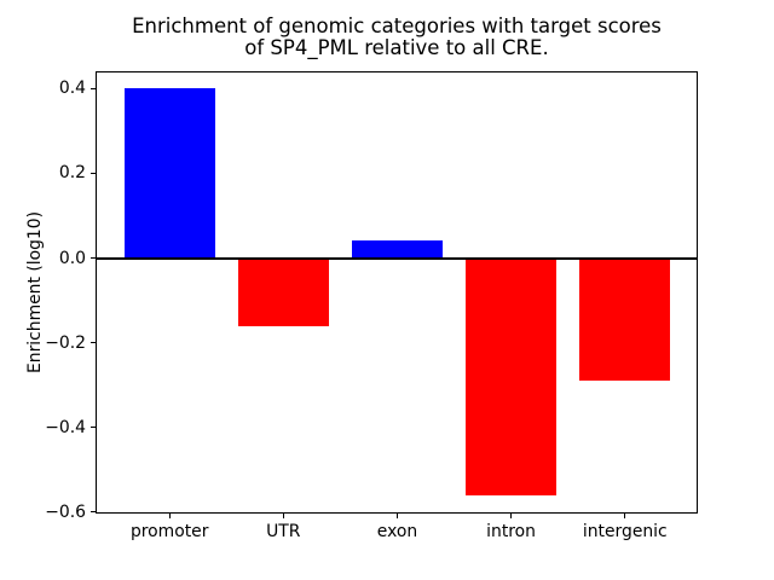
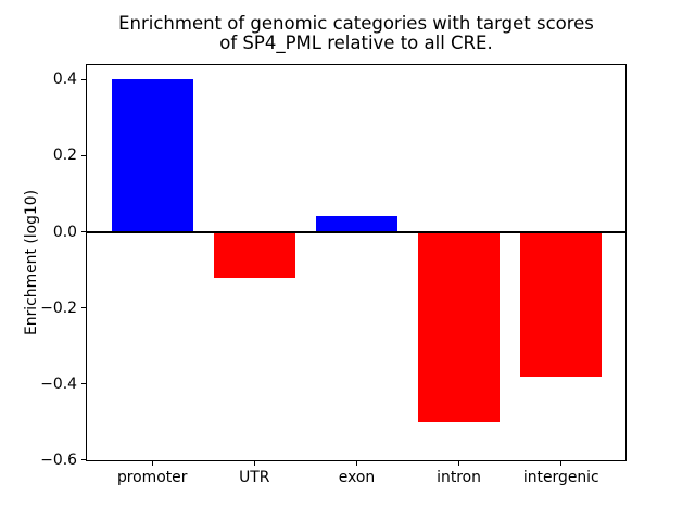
UTR: -0.16 -> -0.12
intron: -0.56 -> -0.50
intergenic: -0.29 -> -0.38
